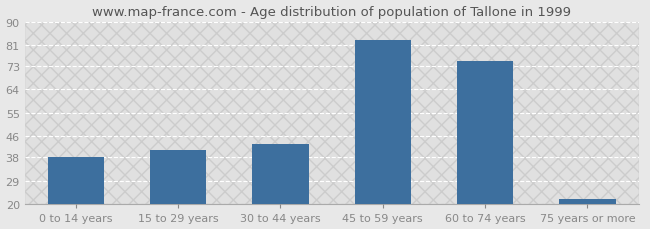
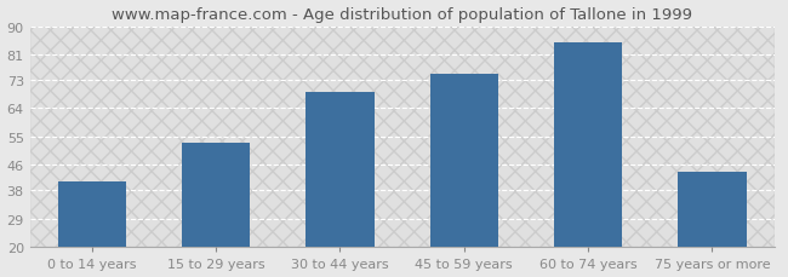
0 to 14 years: 38 -> 41
15 to 29 years: 41 -> 53
30 to 44 years: 43 -> 69
45 to 59 years: 83 -> 75
60 to 74 years: 75 -> 85
75 years or more: 22 -> 44
